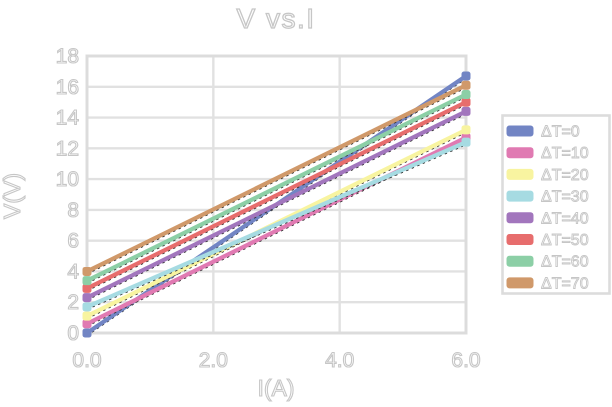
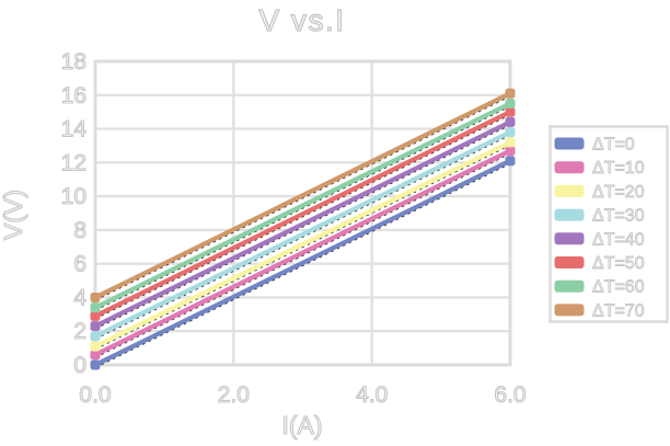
ΔT=0/6: 16.7 -> 12.1
ΔT=30/6: 12.4 -> 13.8
